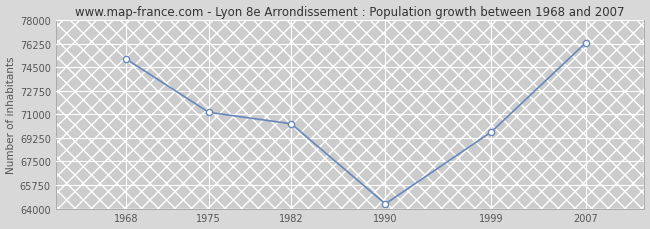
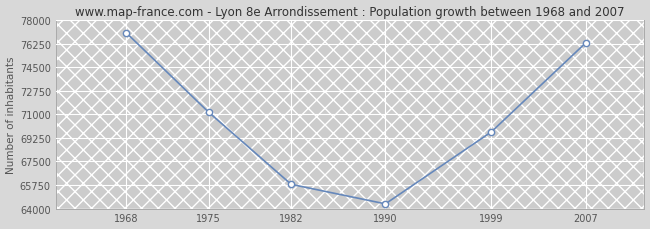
1968: 75100 -> 77000
1982: 70300 -> 65800
